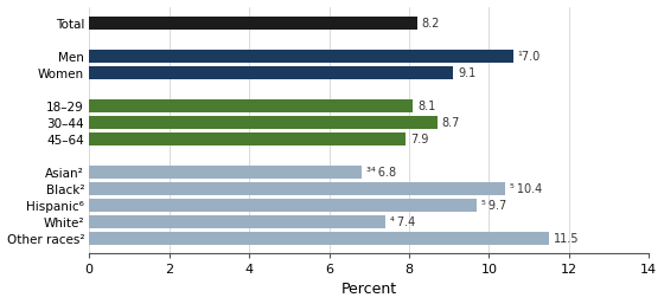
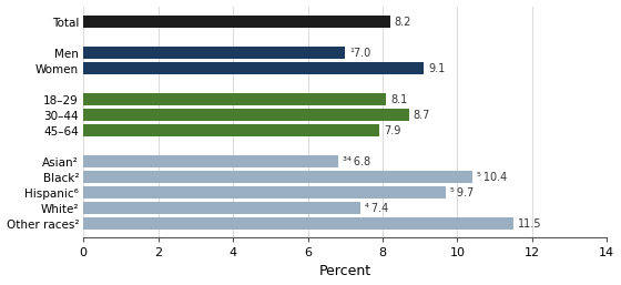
Men: 10.6 -> 7.0
